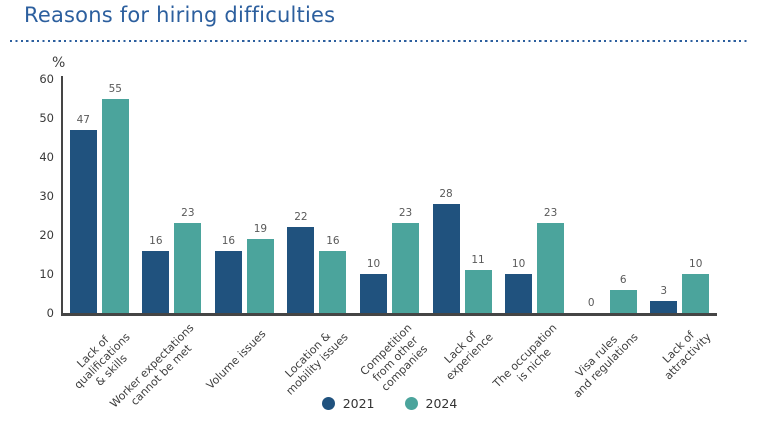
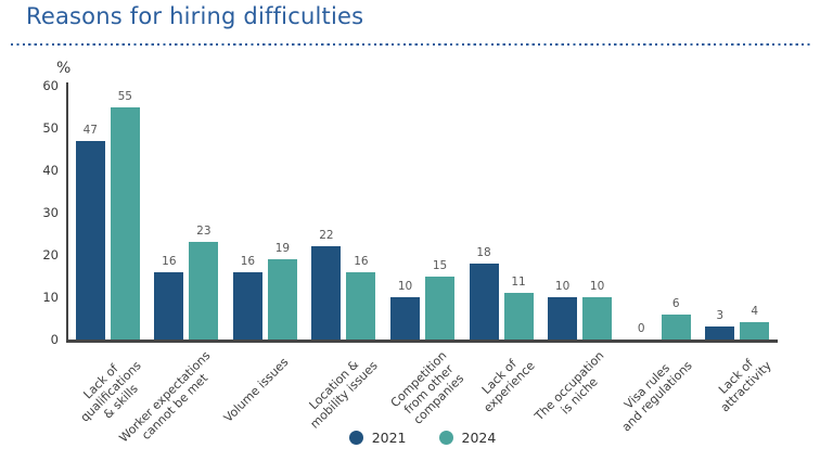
2024/Competition from other companies: 23 -> 15
2021/Lack of experience: 28 -> 18
2024/The occupation is niche: 23 -> 10
2024/Lack of attractivity: 10 -> 4
